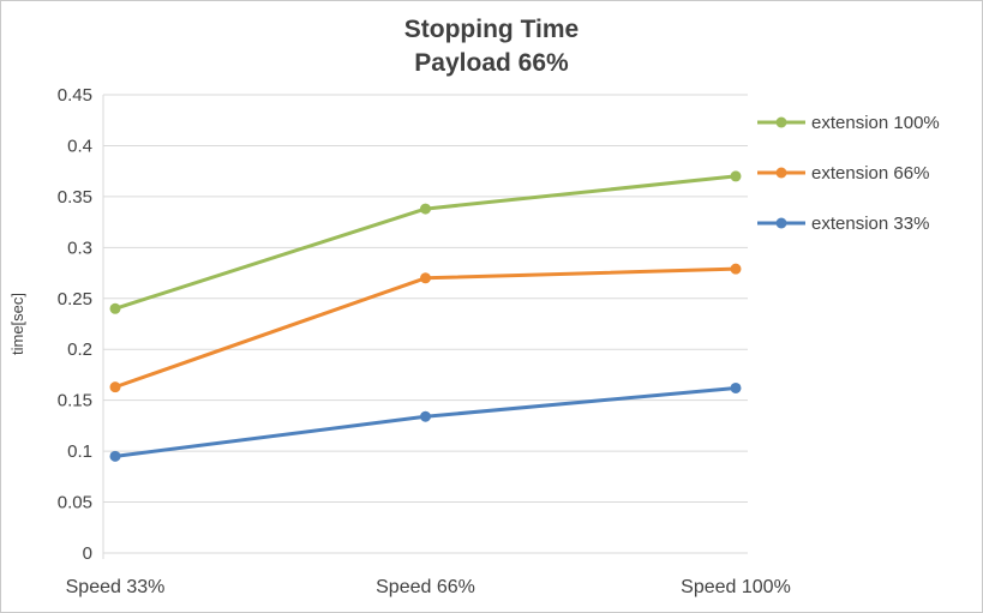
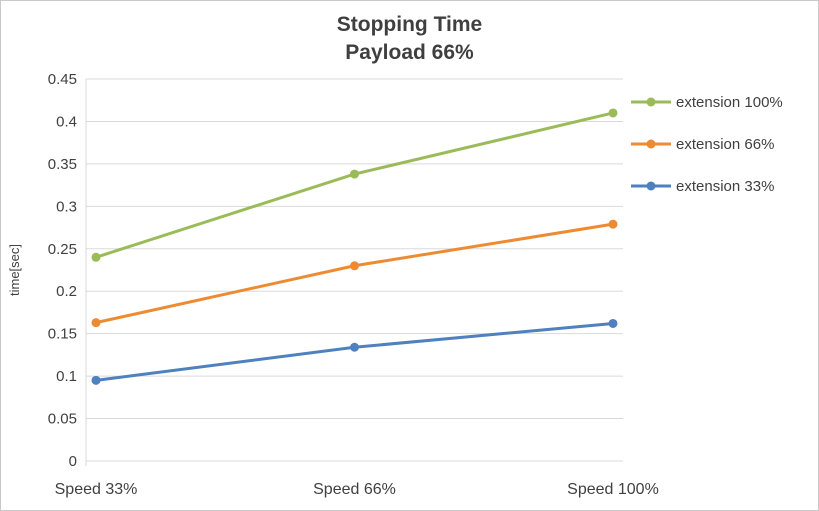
extension 66%/Speed 66%: 0.27 -> 0.23
extension 100%/Speed 100%: 0.37 -> 0.41
